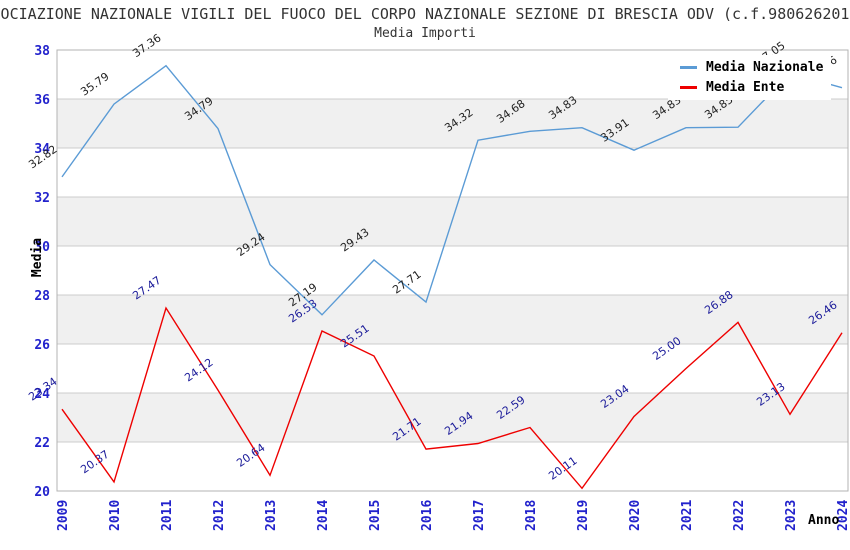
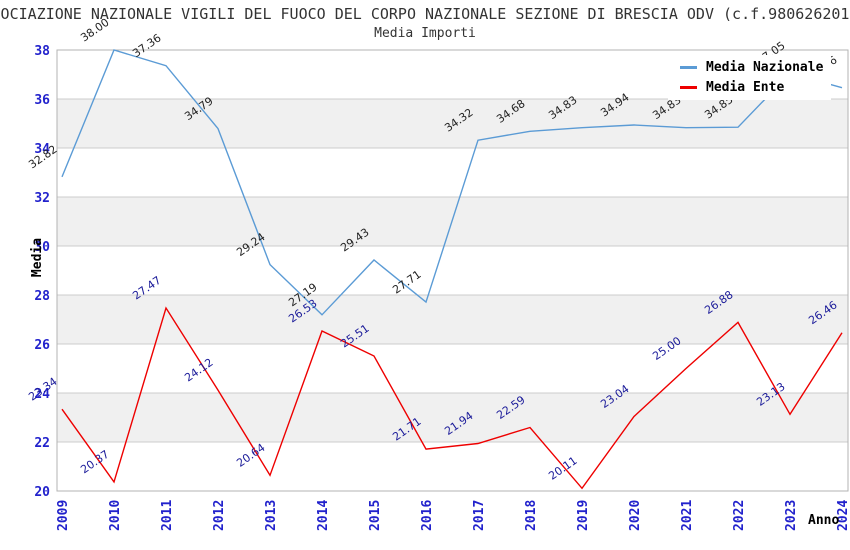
Media Nazionale/2010: 35.79 -> 38.00
Media Nazionale/2020: 33.91 -> 34.94
